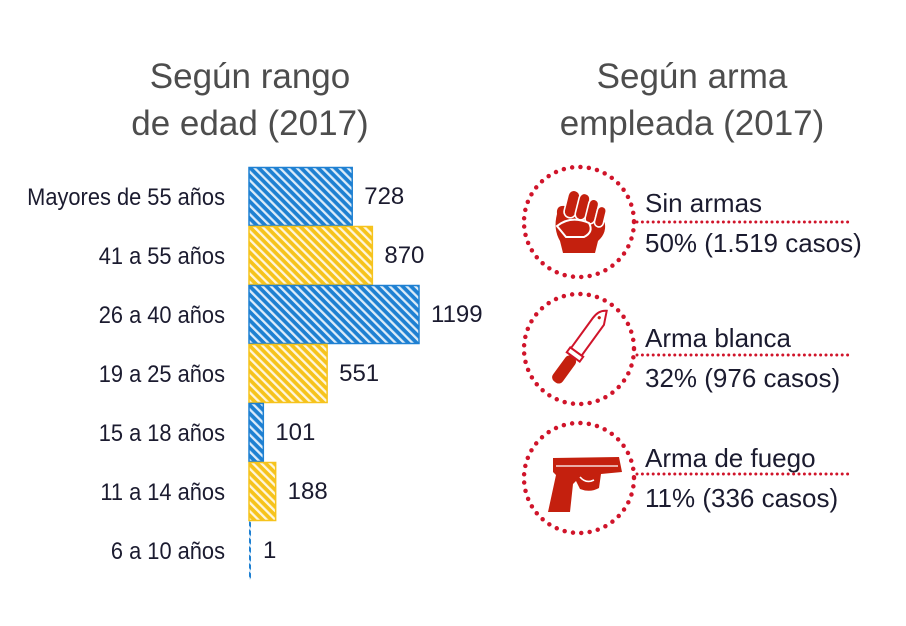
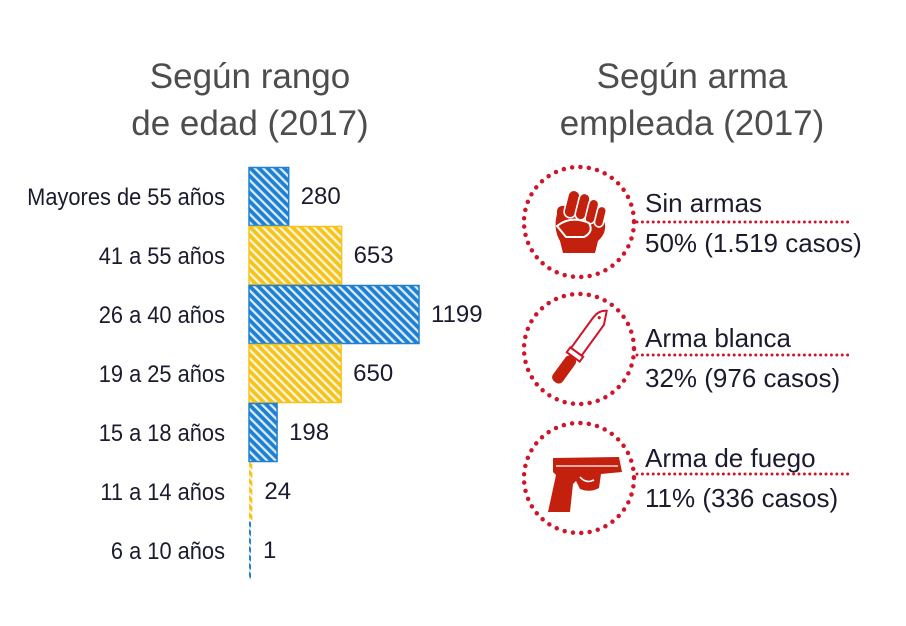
Según rango de edad (2017)/Mayores de 55 años: 728 -> 280
Según rango de edad (2017)/41 a 55 años: 870 -> 653
Según rango de edad (2017)/19 a 25 años: 551 -> 650
Según rango de edad (2017)/15 a 18 años: 101 -> 198
Según rango de edad (2017)/11 a 14 años: 188 -> 24
